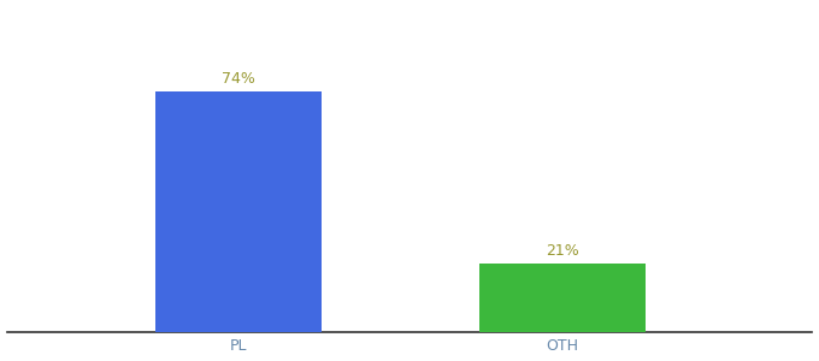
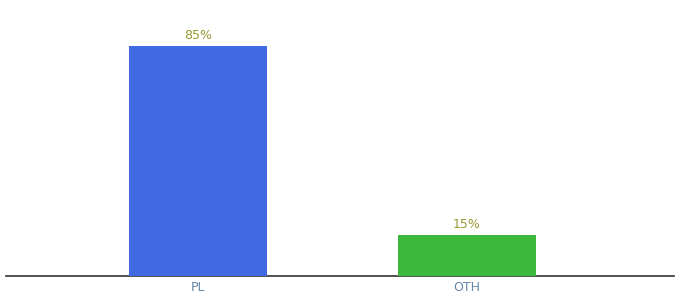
PL: 74% -> 85%
OTH: 21% -> 15%
